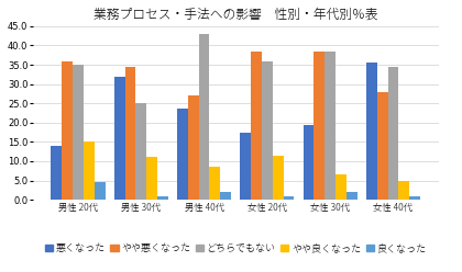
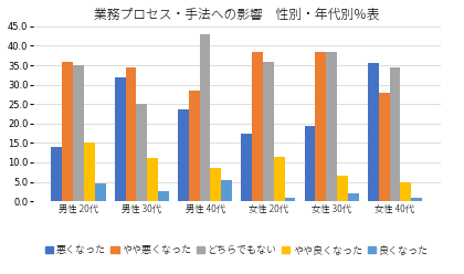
良くなった/男性 30代: 1.0 -> 2.5
やや悪くなった/男性 40代: 27.0 -> 28.5
良くなった/男性 40代: 2.0 -> 5.5
